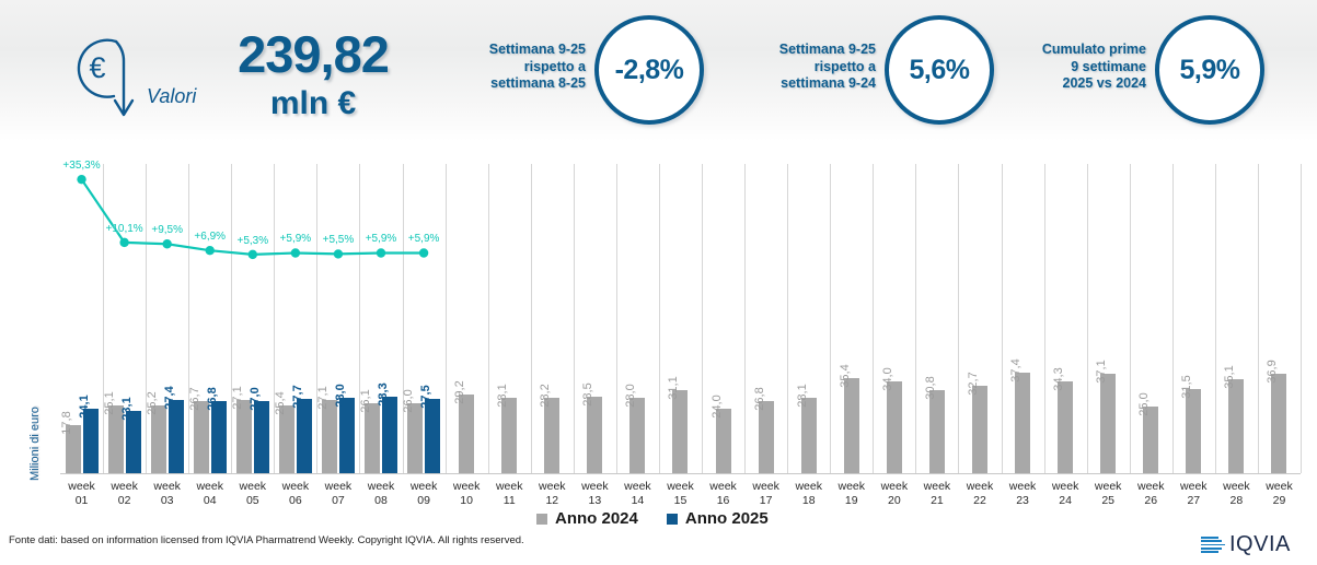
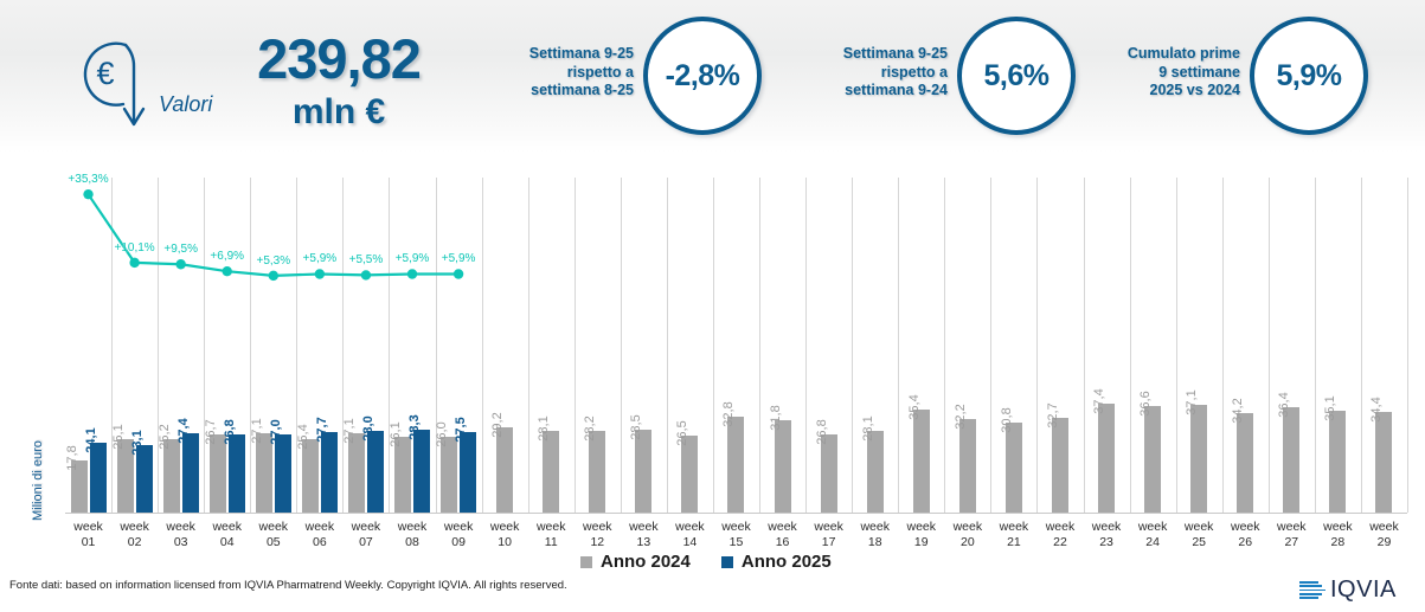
Anno 2024/week 14: 28,0 -> 26,5
Anno 2024/week 15: 31,1 -> 32,8
Anno 2024/week 16: 24,0 -> 31,8
Anno 2024/week 20: 34,0 -> 32,2
Anno 2024/week 24: 34,3 -> 36,6
Anno 2024/week 26: 25,0 -> 34,2
Anno 2024/week 27: 31,5 -> 36,4
Anno 2024/week 29: 36,9 -> 34,4
